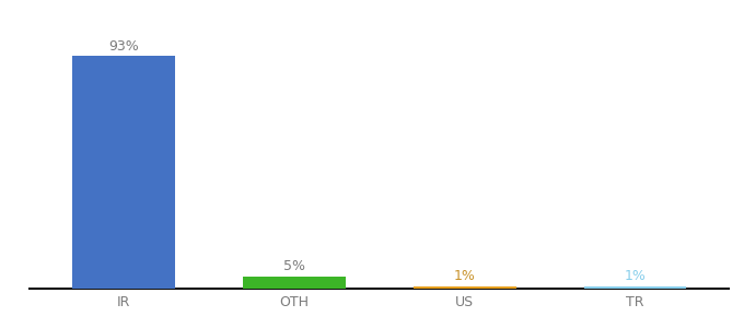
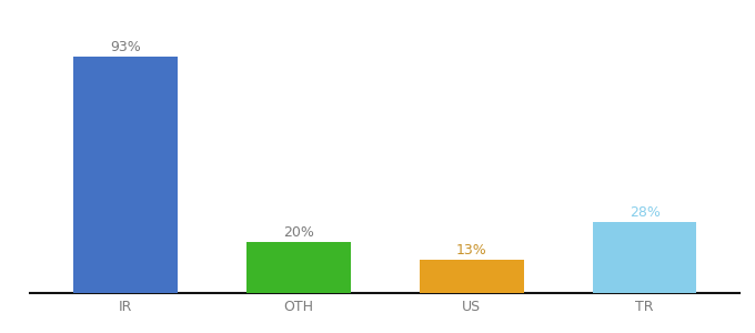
OTH: 5% -> 20%
US: 1% -> 13%
TR: 1% -> 28%
